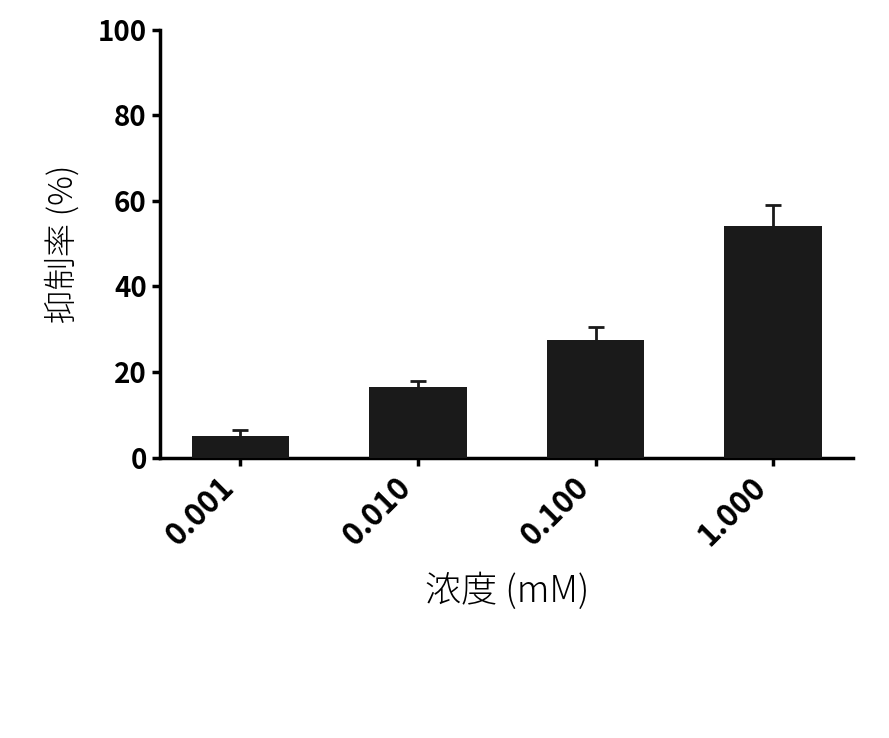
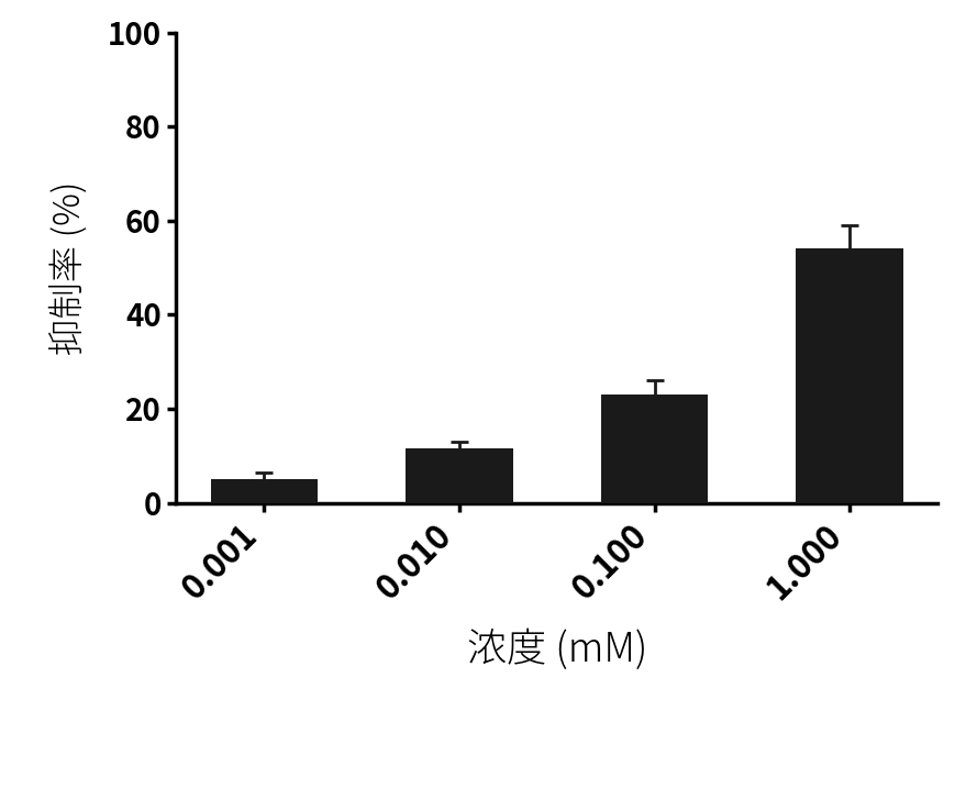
0.010: 16.5 -> 11.5
0.100: 27.5 -> 23.0
